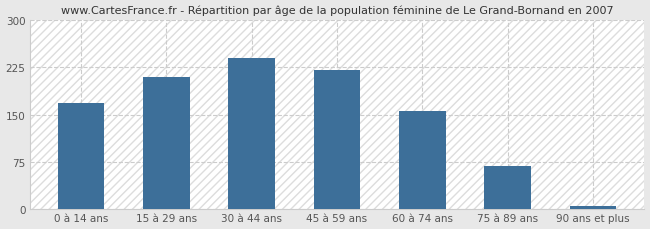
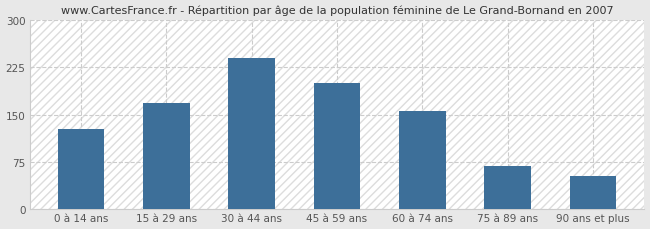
0 à 14 ans: 168 -> 128
15 à 29 ans: 210 -> 168
45 à 59 ans: 220 -> 200
90 ans et plus: 5 -> 52
